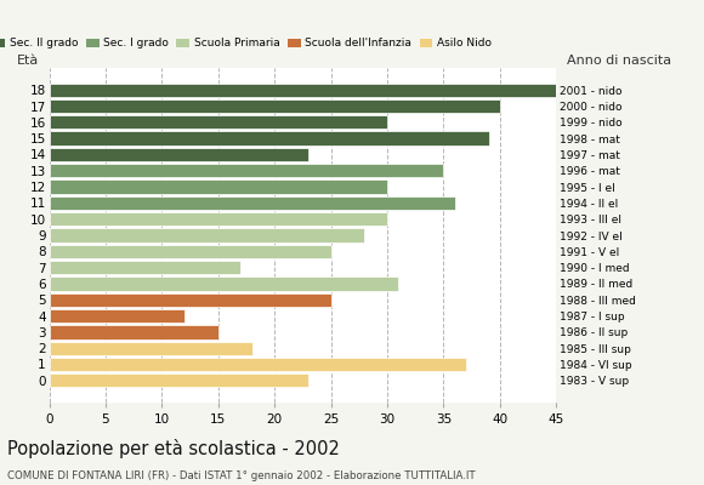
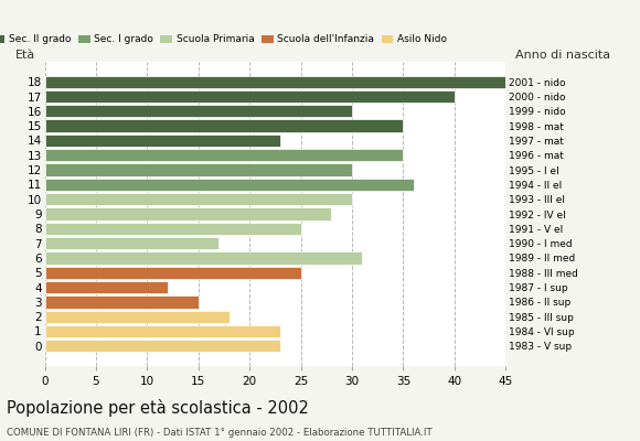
15: 39 -> 35
1: 37 -> 23
